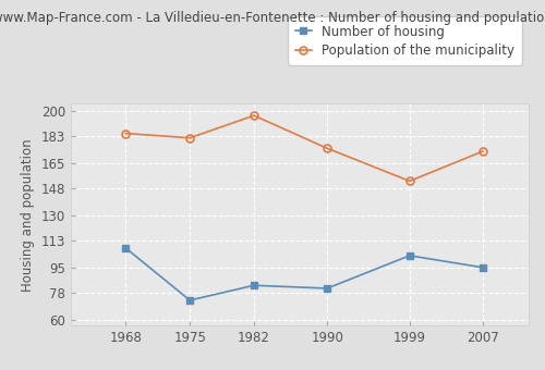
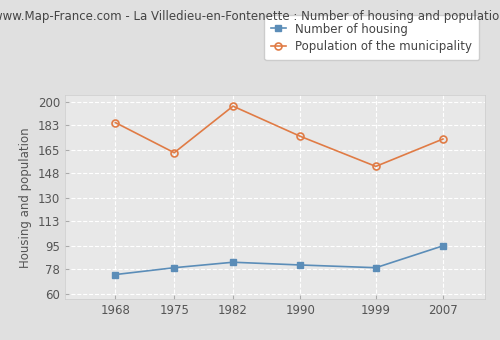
Number of housing/1968: 108 -> 74
Number of housing/1975: 73 -> 79
Population of the municipality/1975: 182 -> 163
Number of housing/1999: 103 -> 79
